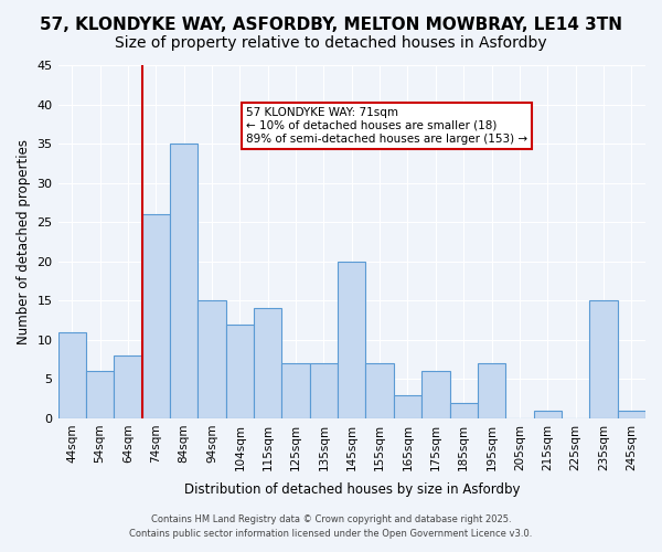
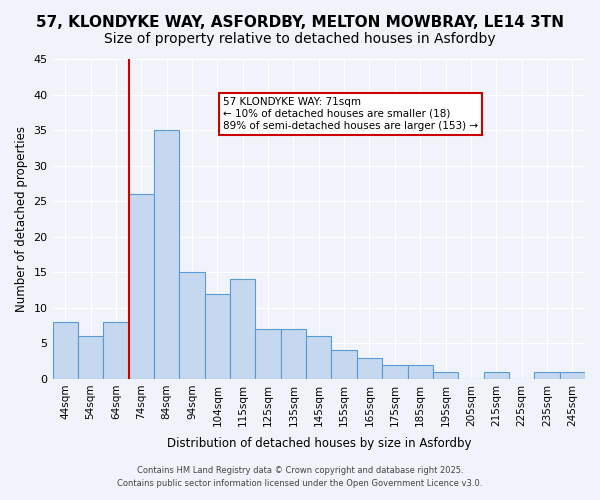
44sqm: 11 -> 8
145sqm: 20 -> 6
155sqm: 7 -> 4
175sqm: 6 -> 2
195sqm: 7 -> 1
235sqm: 15 -> 1
